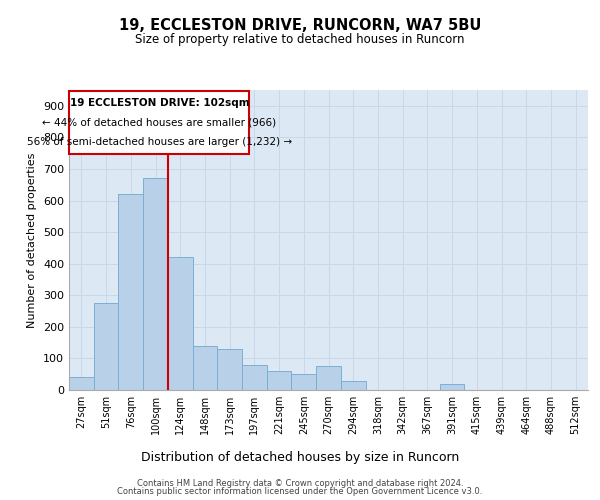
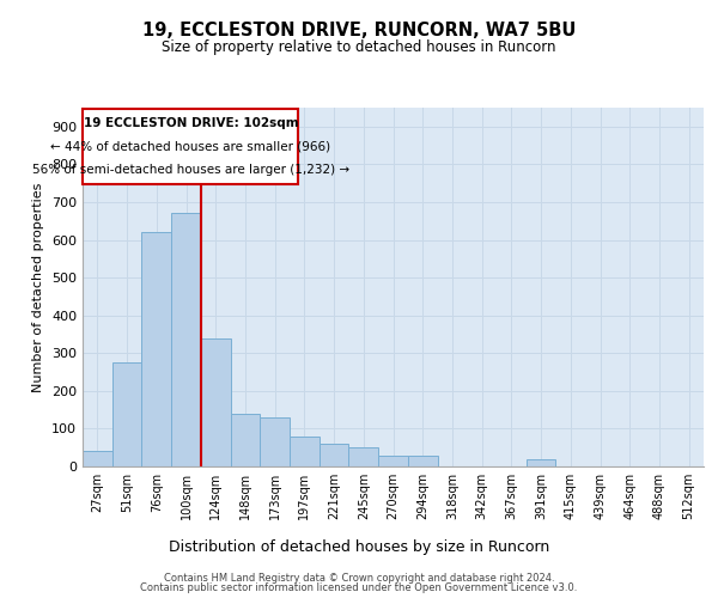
124sqm: 420 -> 340
270sqm: 75 -> 30
